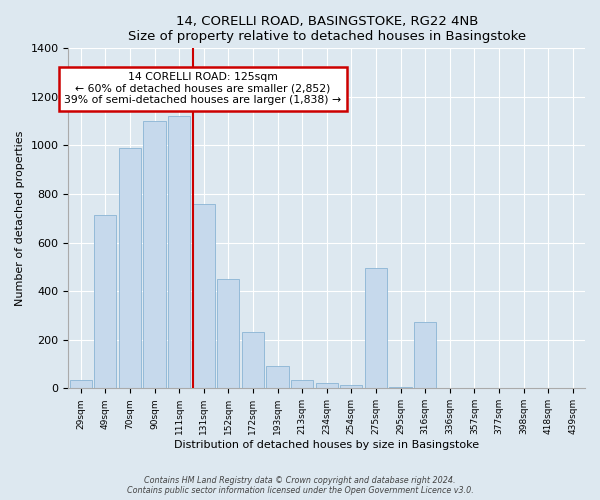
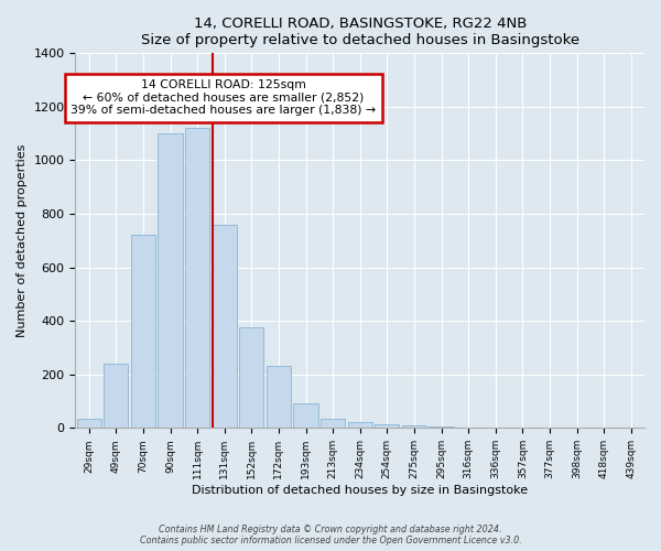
49sqm: 715 -> 240
70sqm: 990 -> 720
152sqm: 450 -> 375
275sqm: 495 -> 10
316sqm: 275 -> 3
